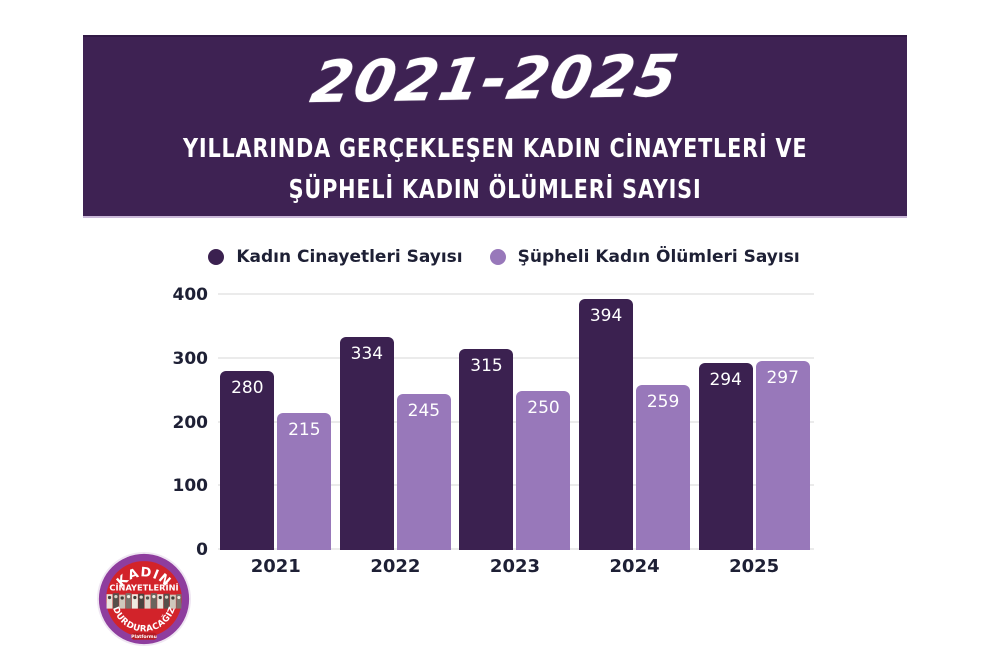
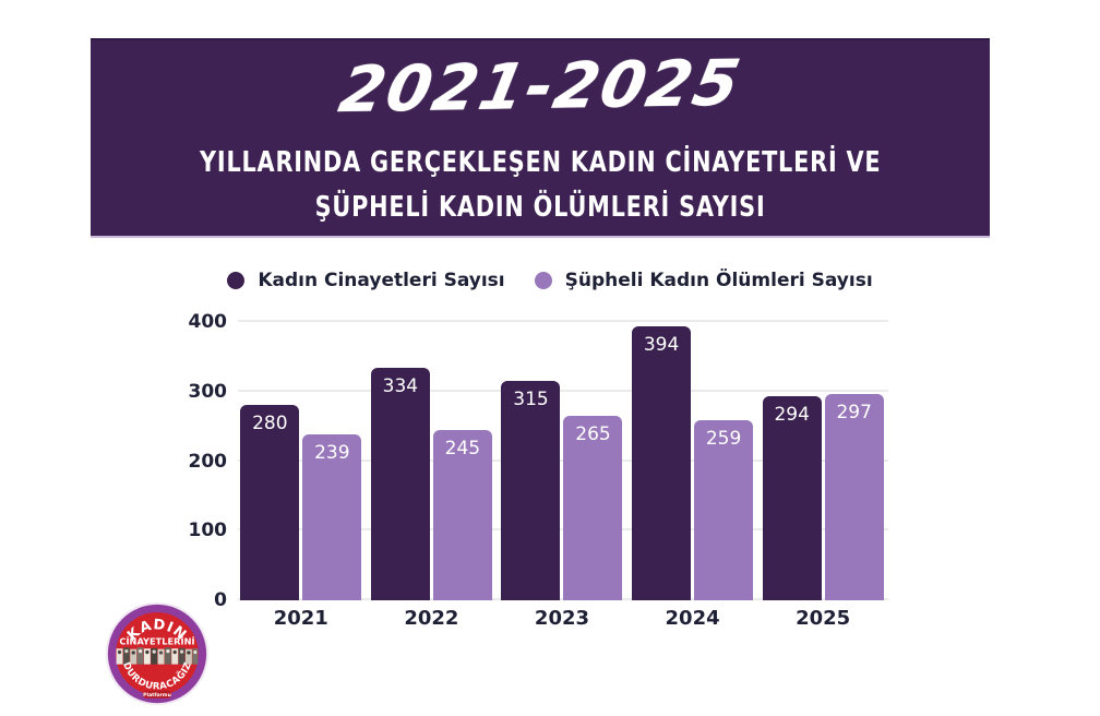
Şüpheli Kadın Ölümleri Sayısı/2021: 215 -> 239
Şüpheli Kadın Ölümleri Sayısı/2023: 250 -> 265
